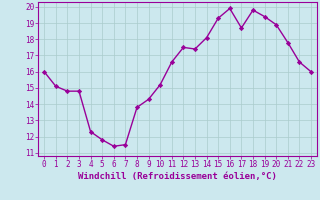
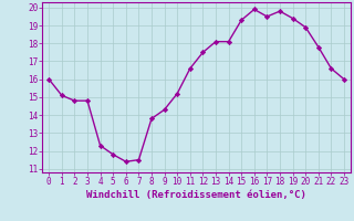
13: 17.4 -> 18.1
17: 18.7 -> 19.5
